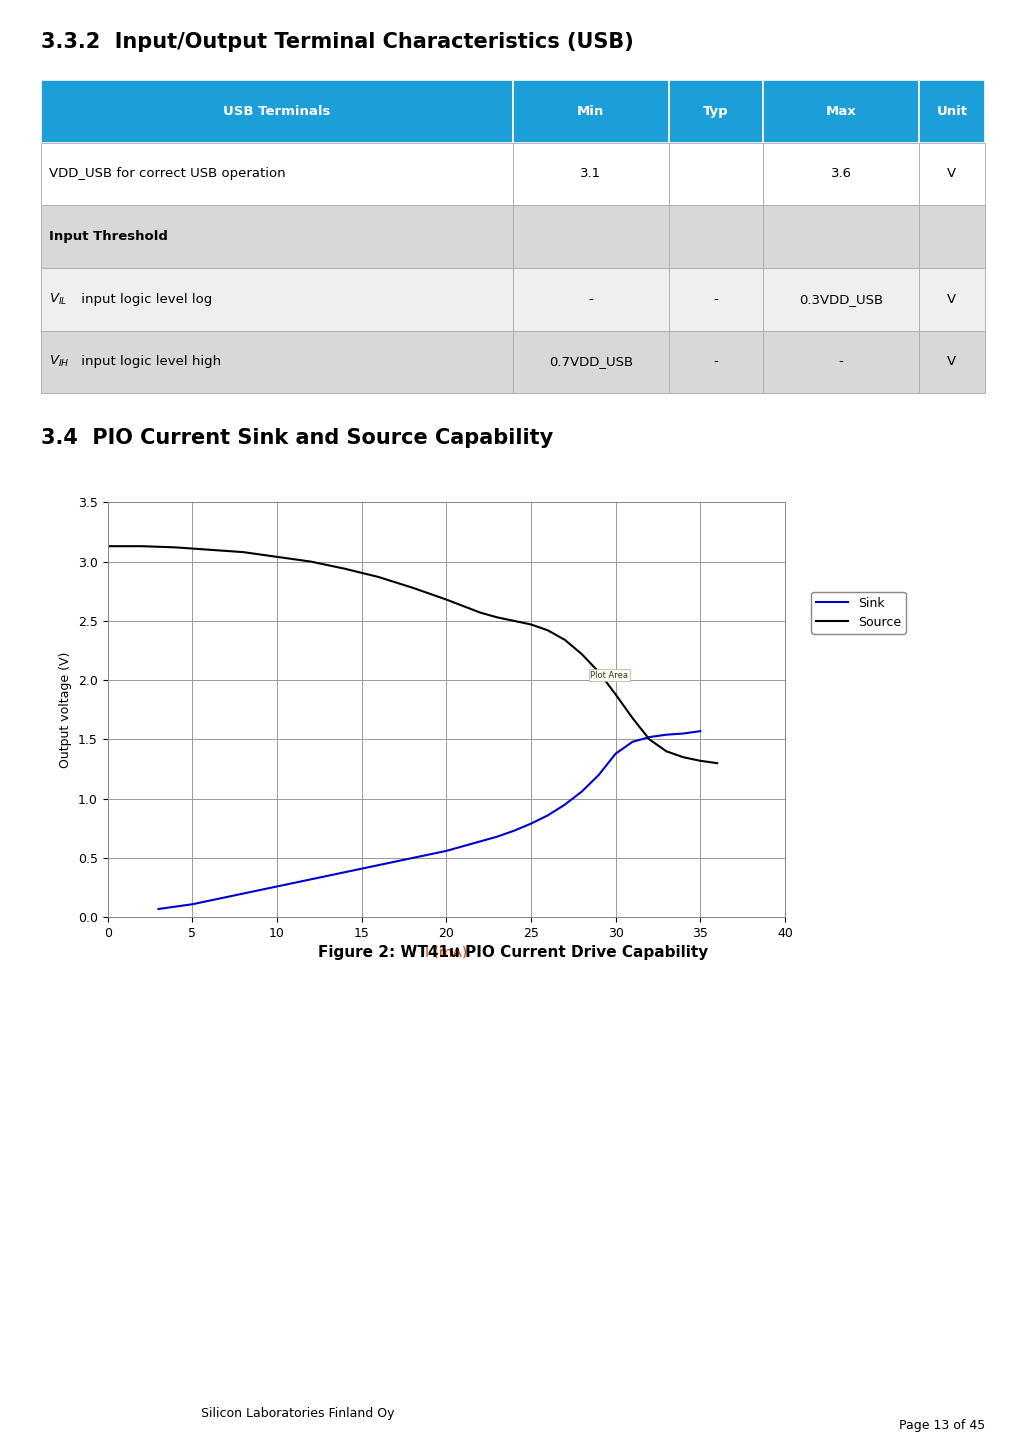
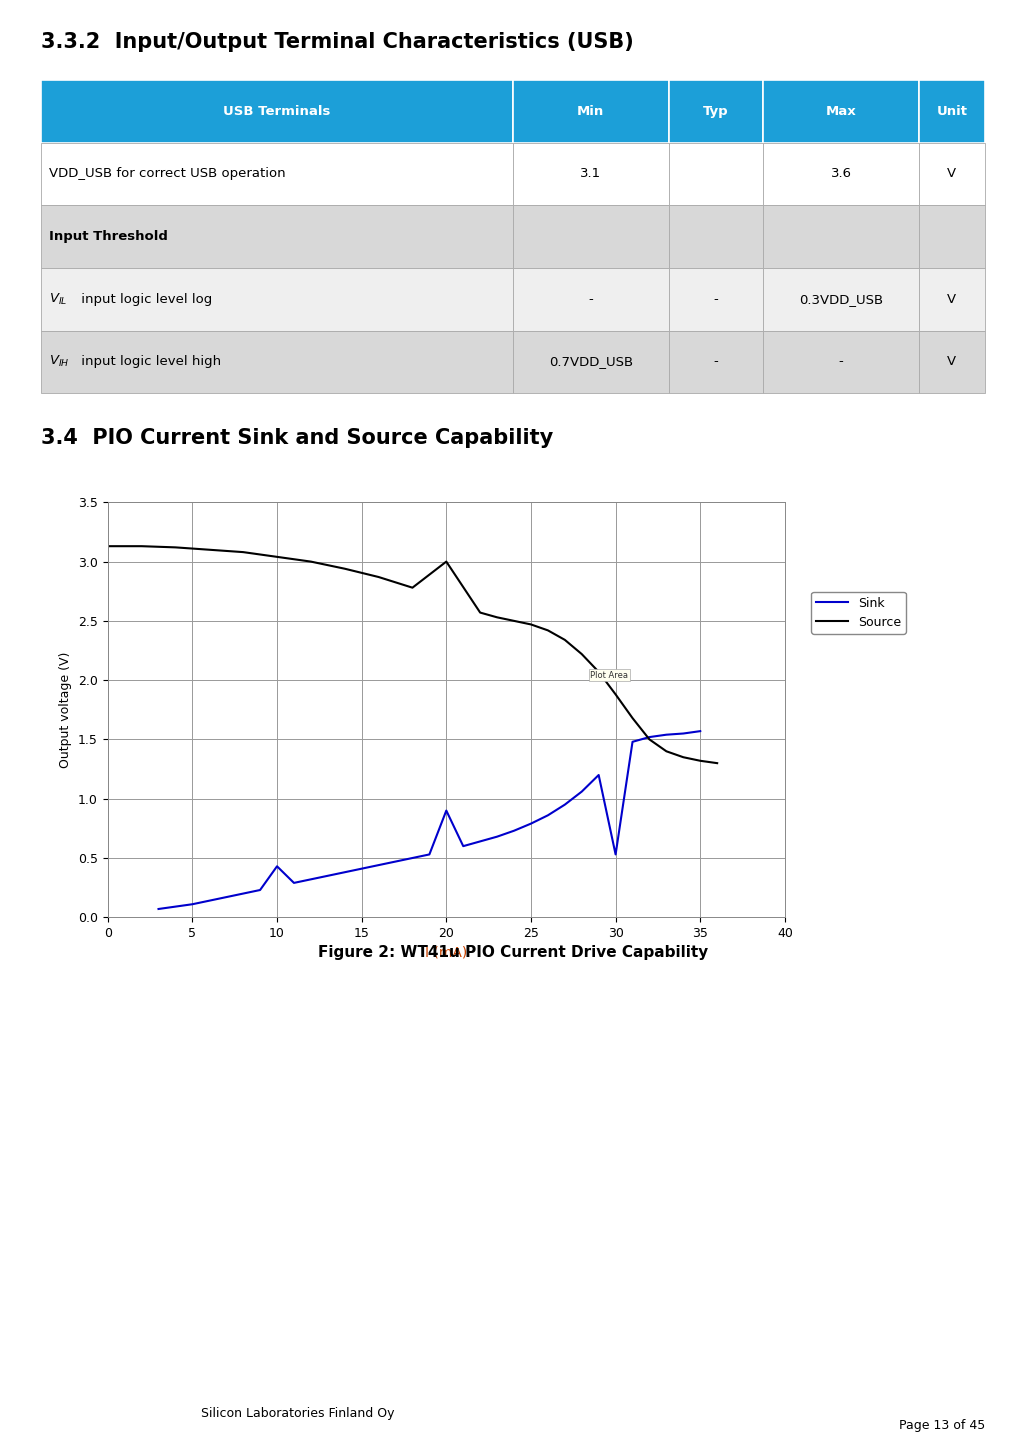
Sink/10: 0.26 -> 0.43
Sink/20: 0.56 -> 0.90
Source/20: 2.68 -> 3.00
Sink/30: 1.38 -> 0.53
